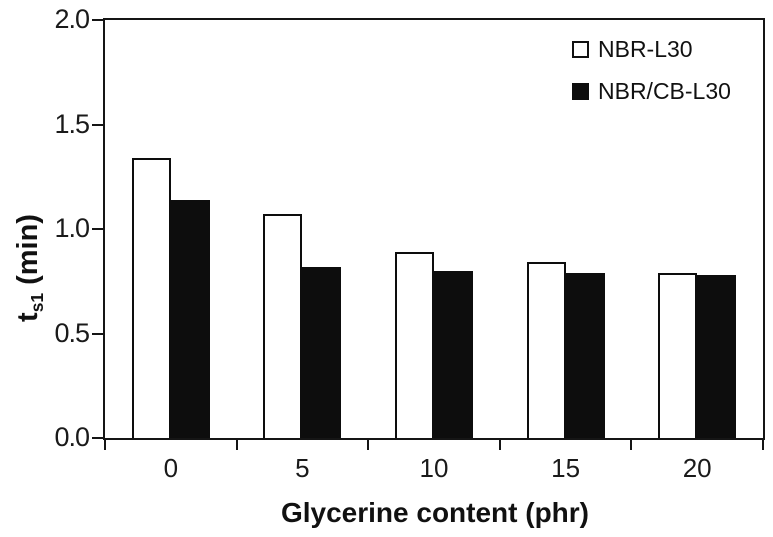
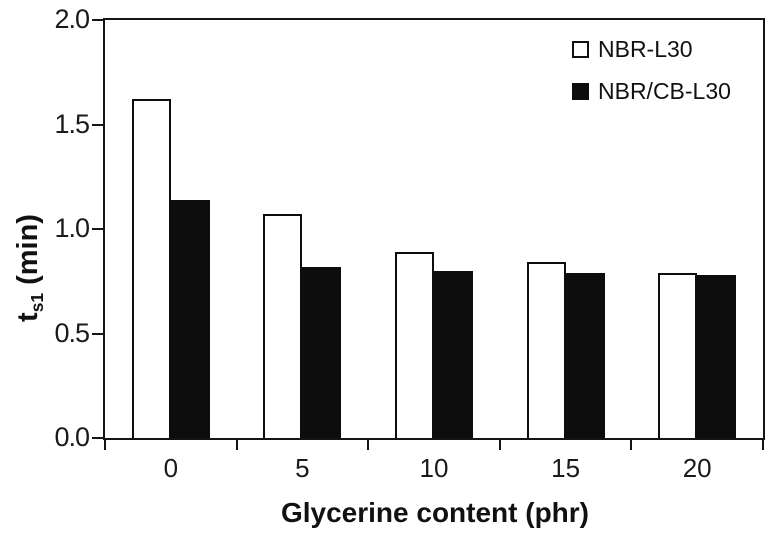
NBR-L30/0: 1.34 -> 1.62
